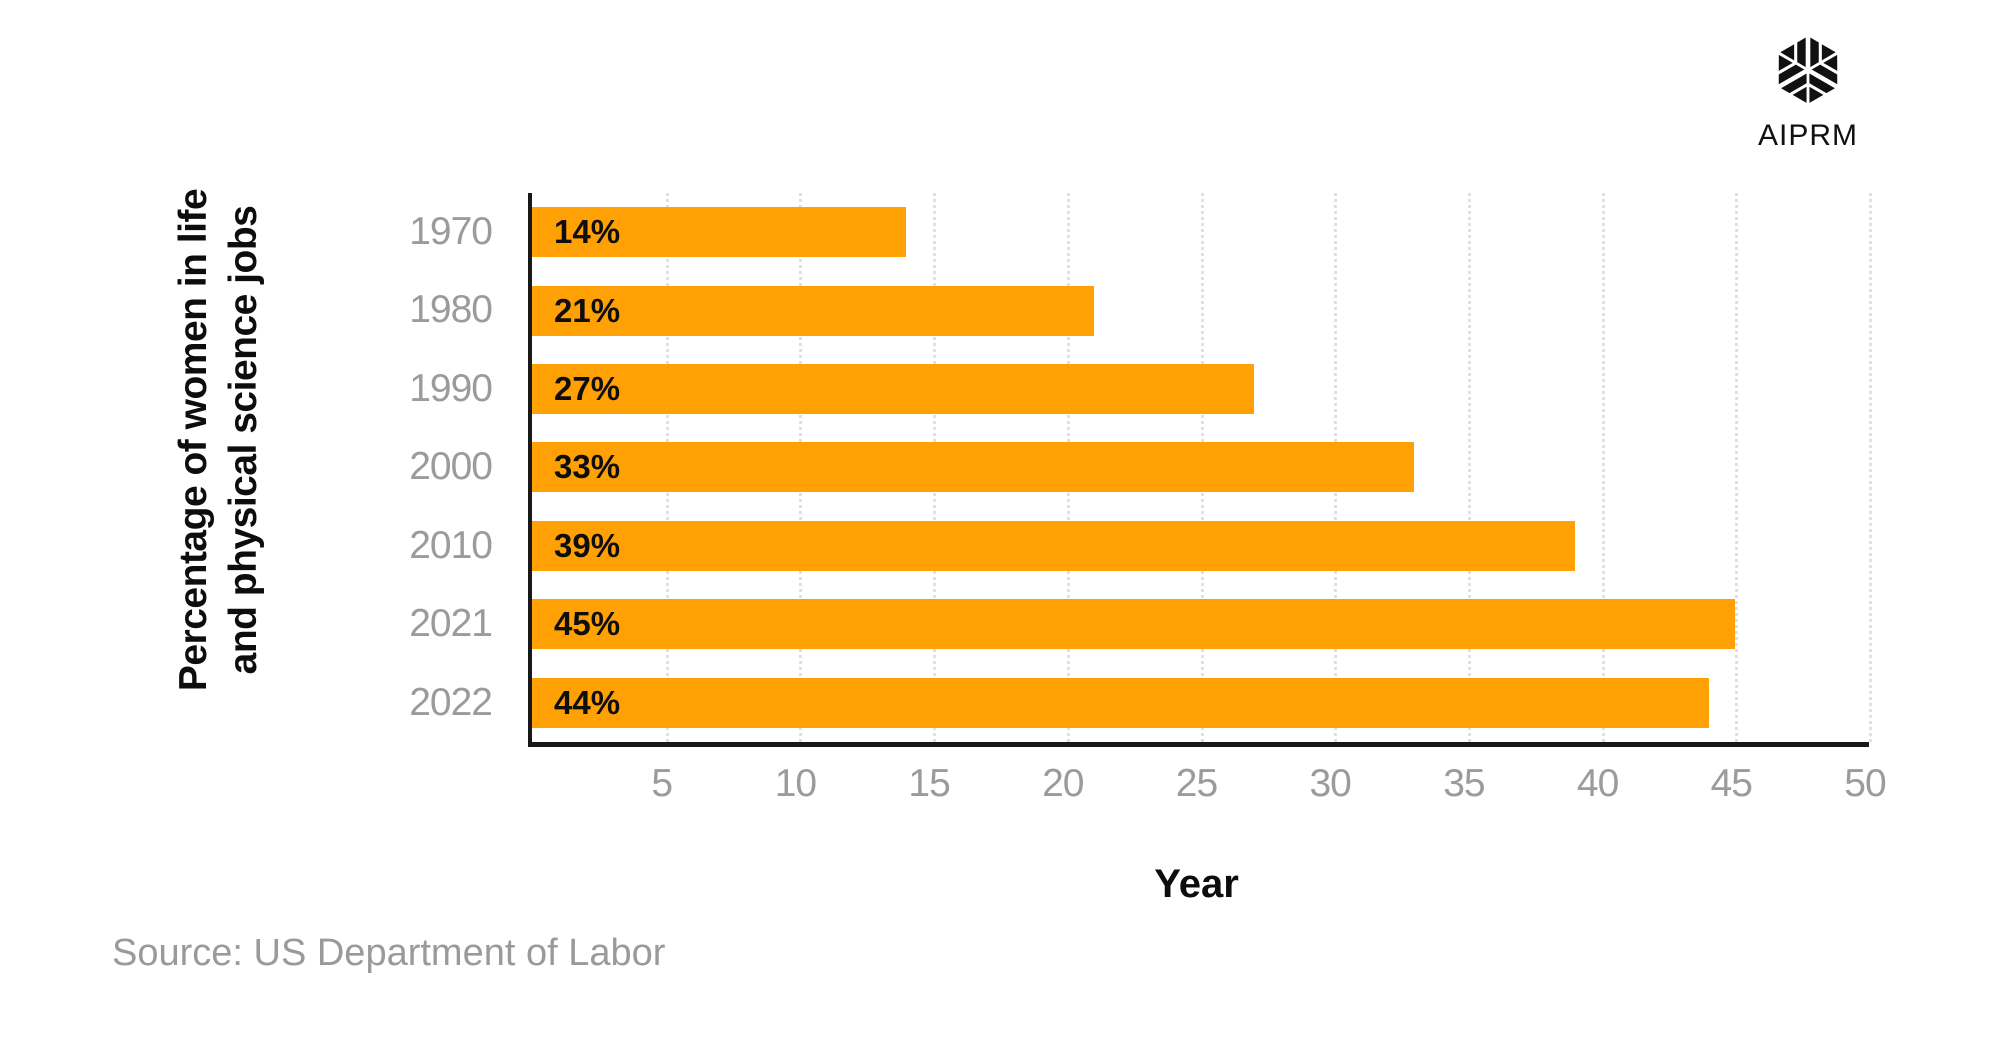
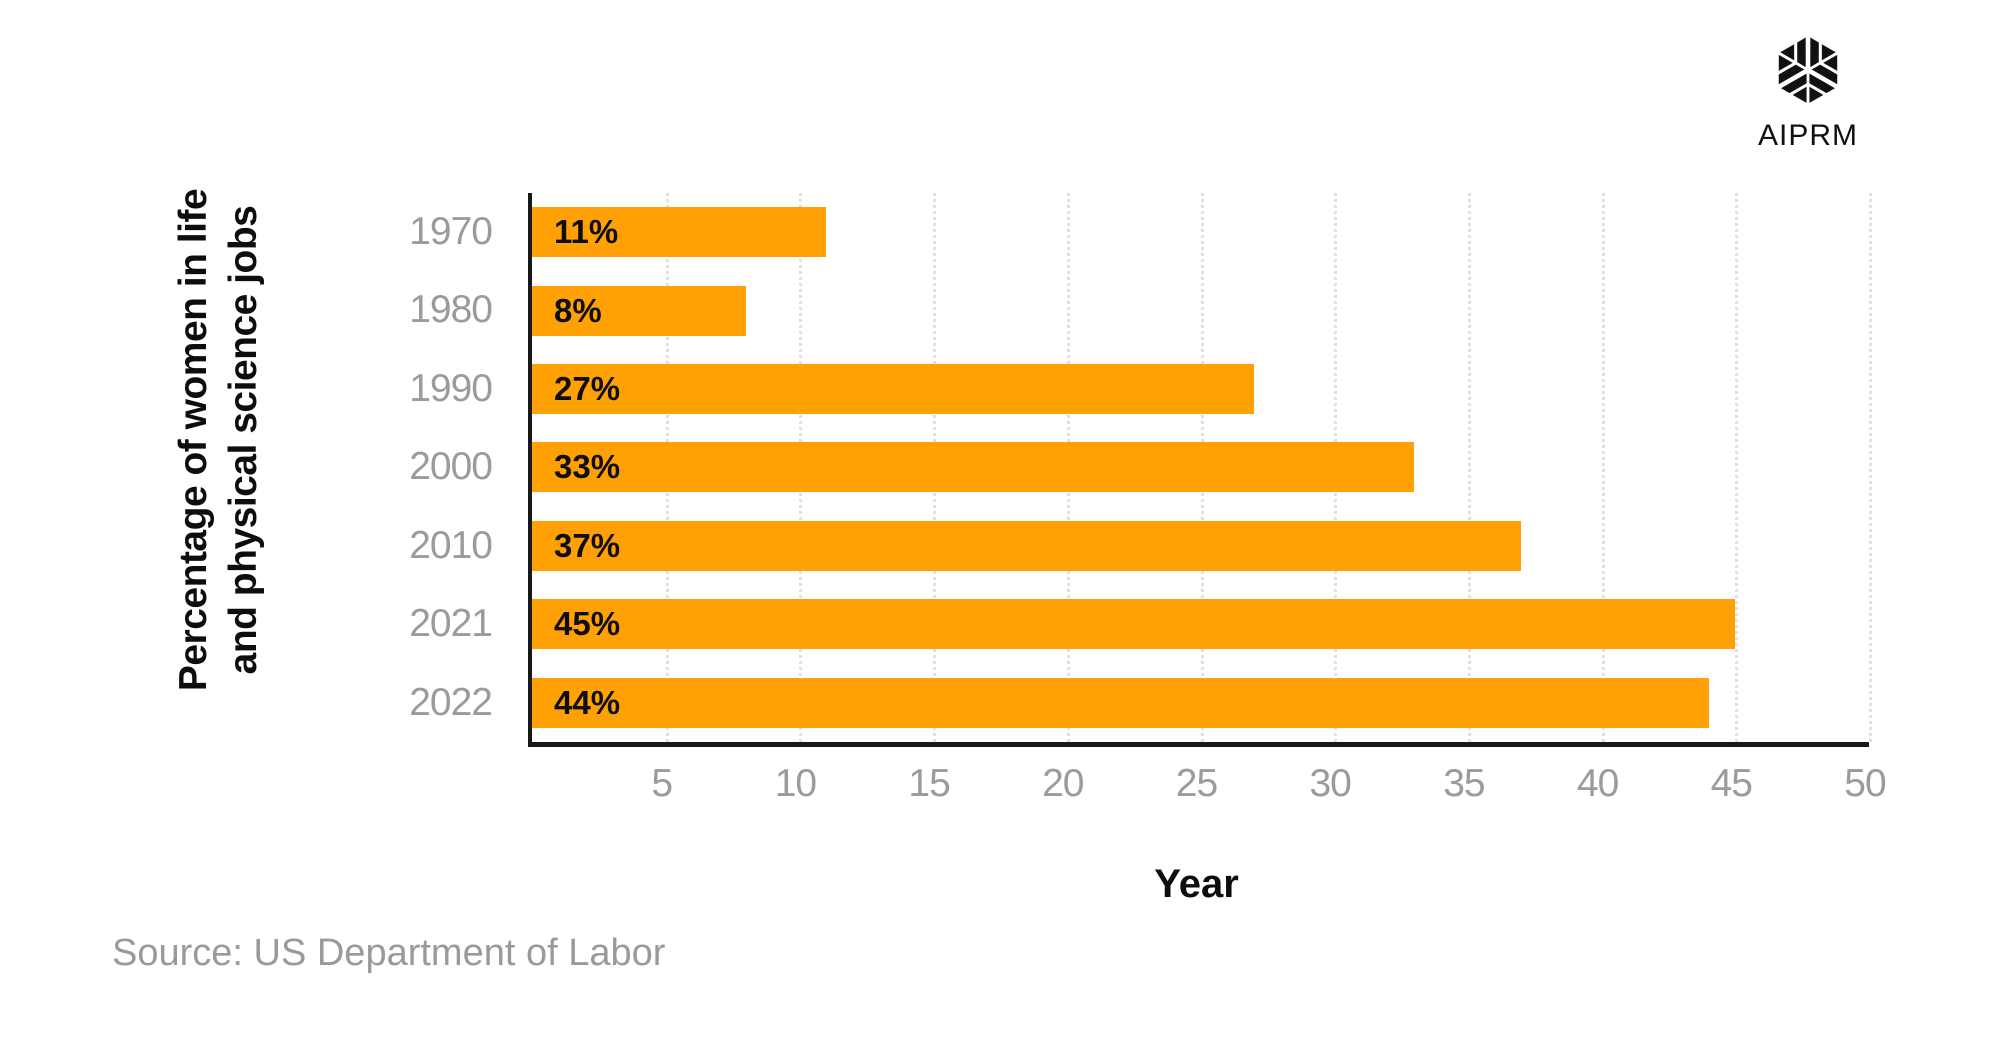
1970: 14% -> 11%
1980: 21% -> 8%
2010: 39% -> 37%
